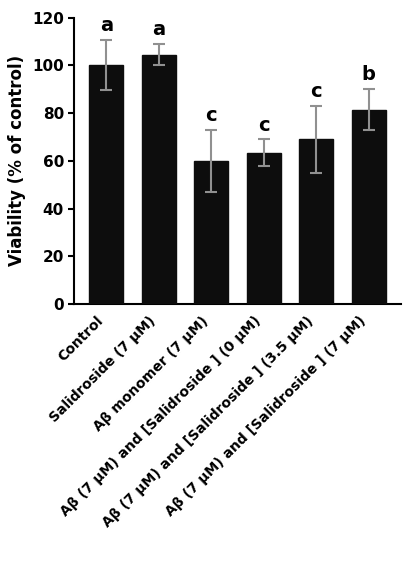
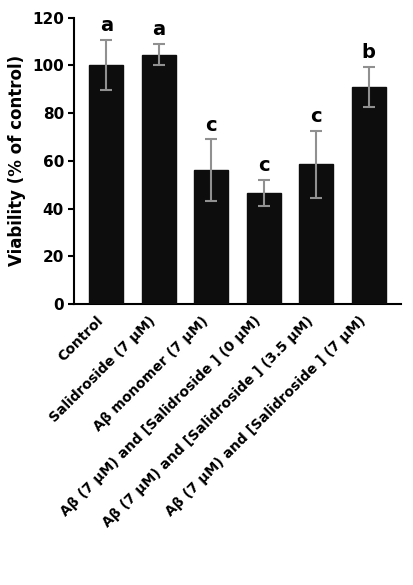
Aβ monomer (7 μM): 60.0 -> 56.0
Aβ (7 μM) and [Salidroside ] (0 μM): 63.5 -> 46.5
Aβ (7 μM) and [Salidroside ] (3.5 μM): 69.0 -> 58.5
Aβ (7 μM) and [Salidroside ] (7 μM): 81.5 -> 91.0
